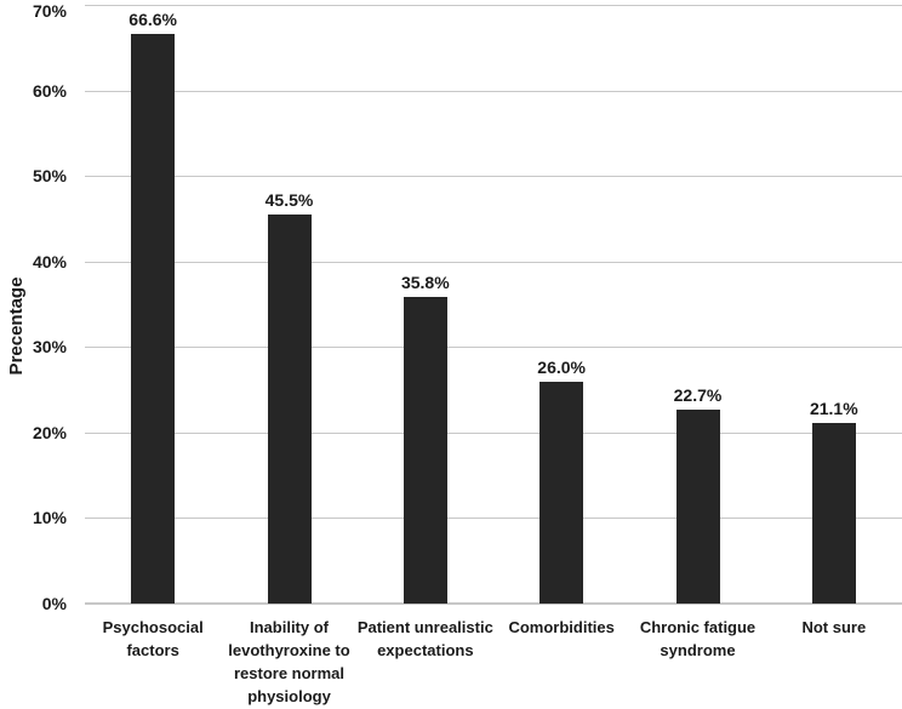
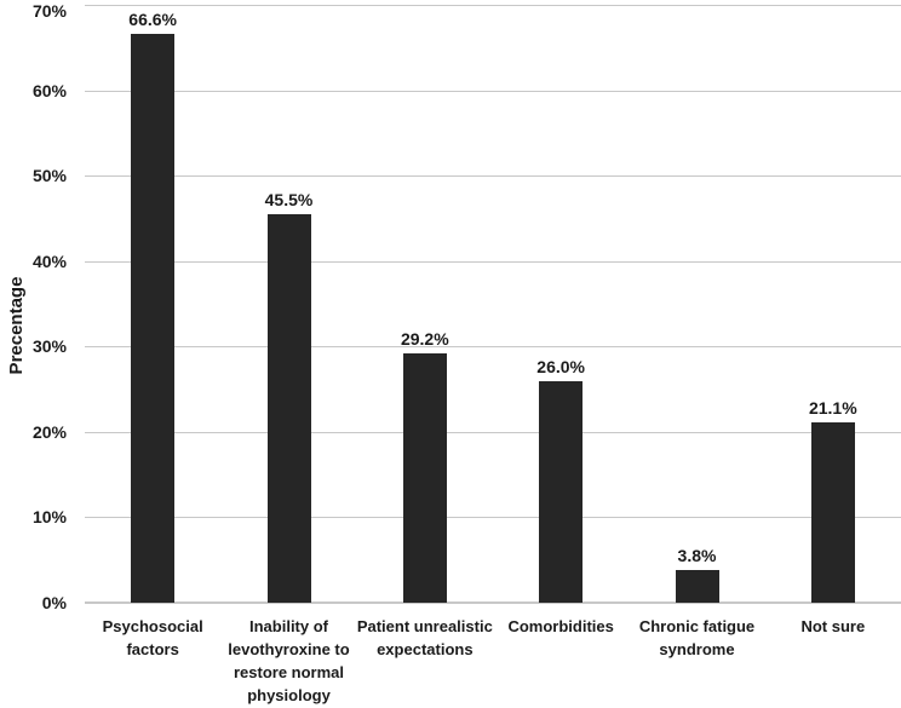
Patient unrealistic expectations: 35.8% -> 29.2%
Chronic fatigue syndrome: 22.7% -> 3.8%
